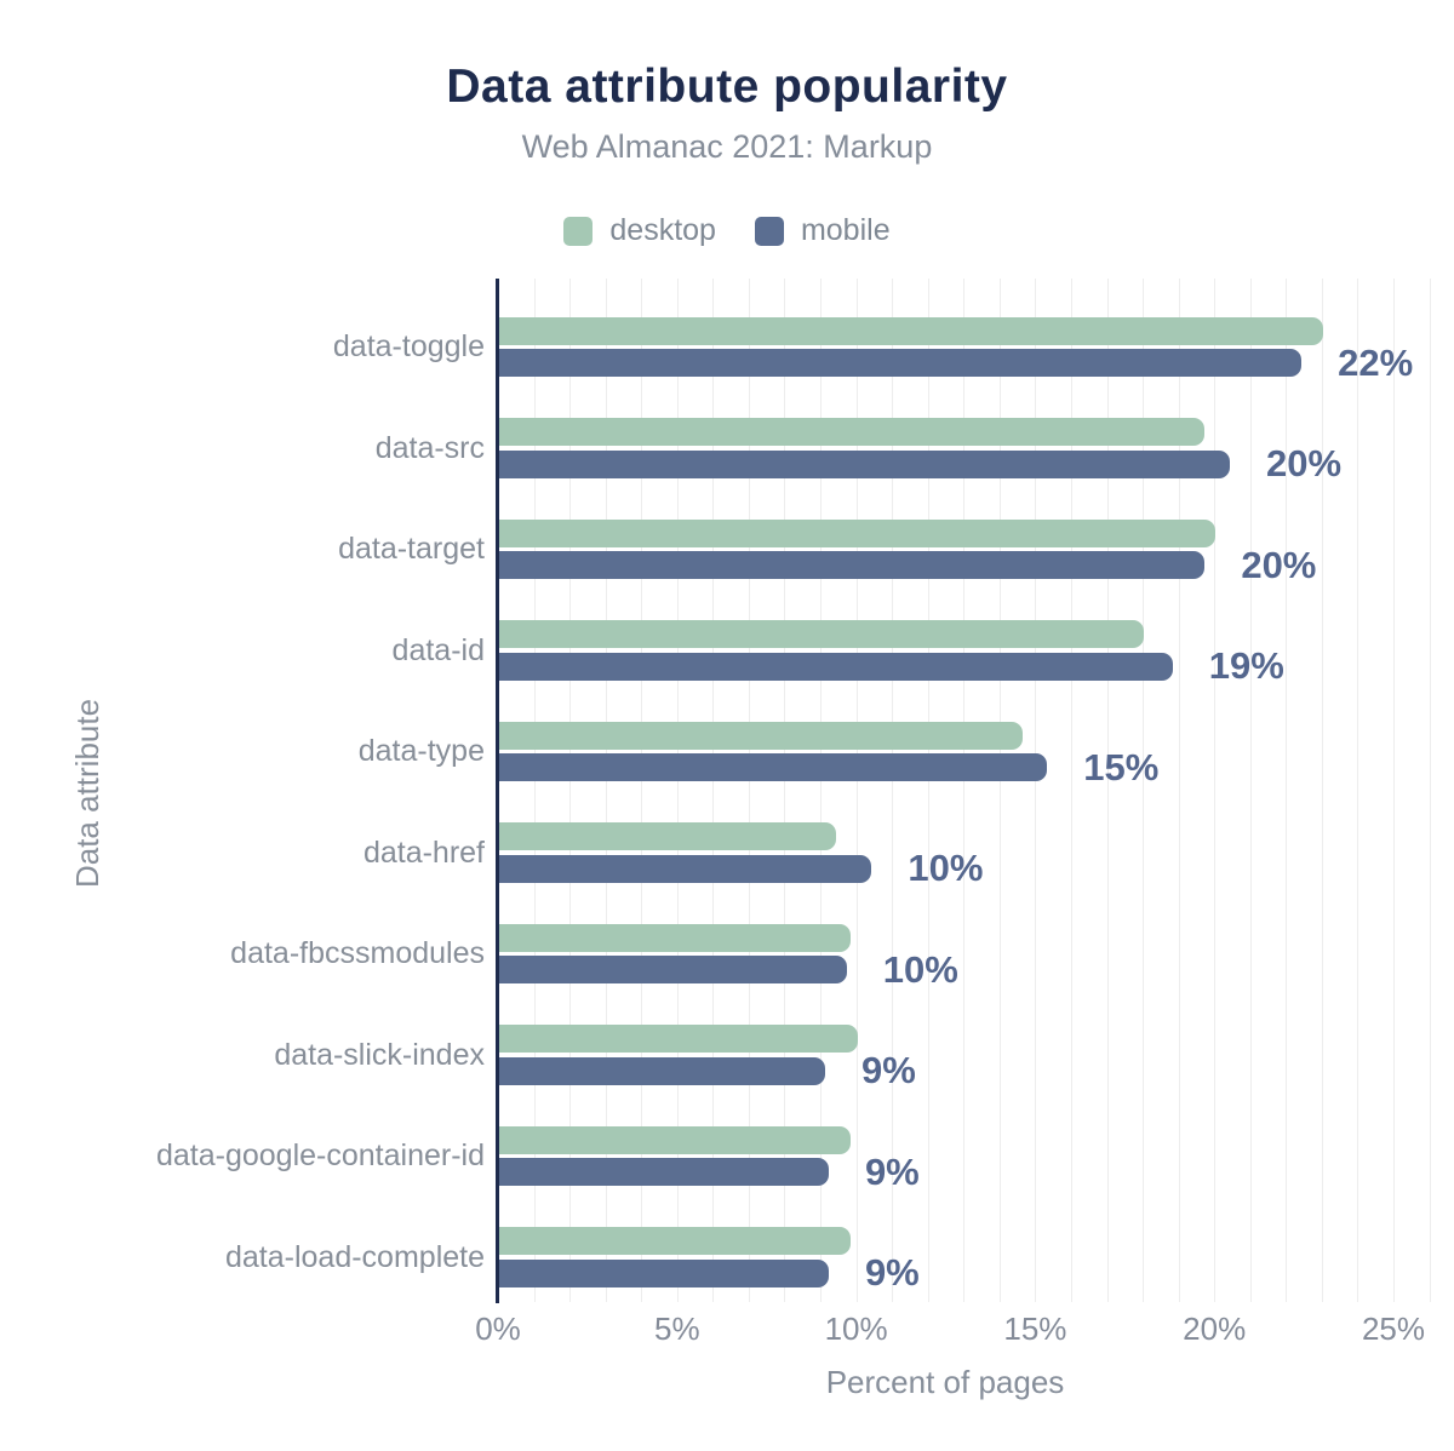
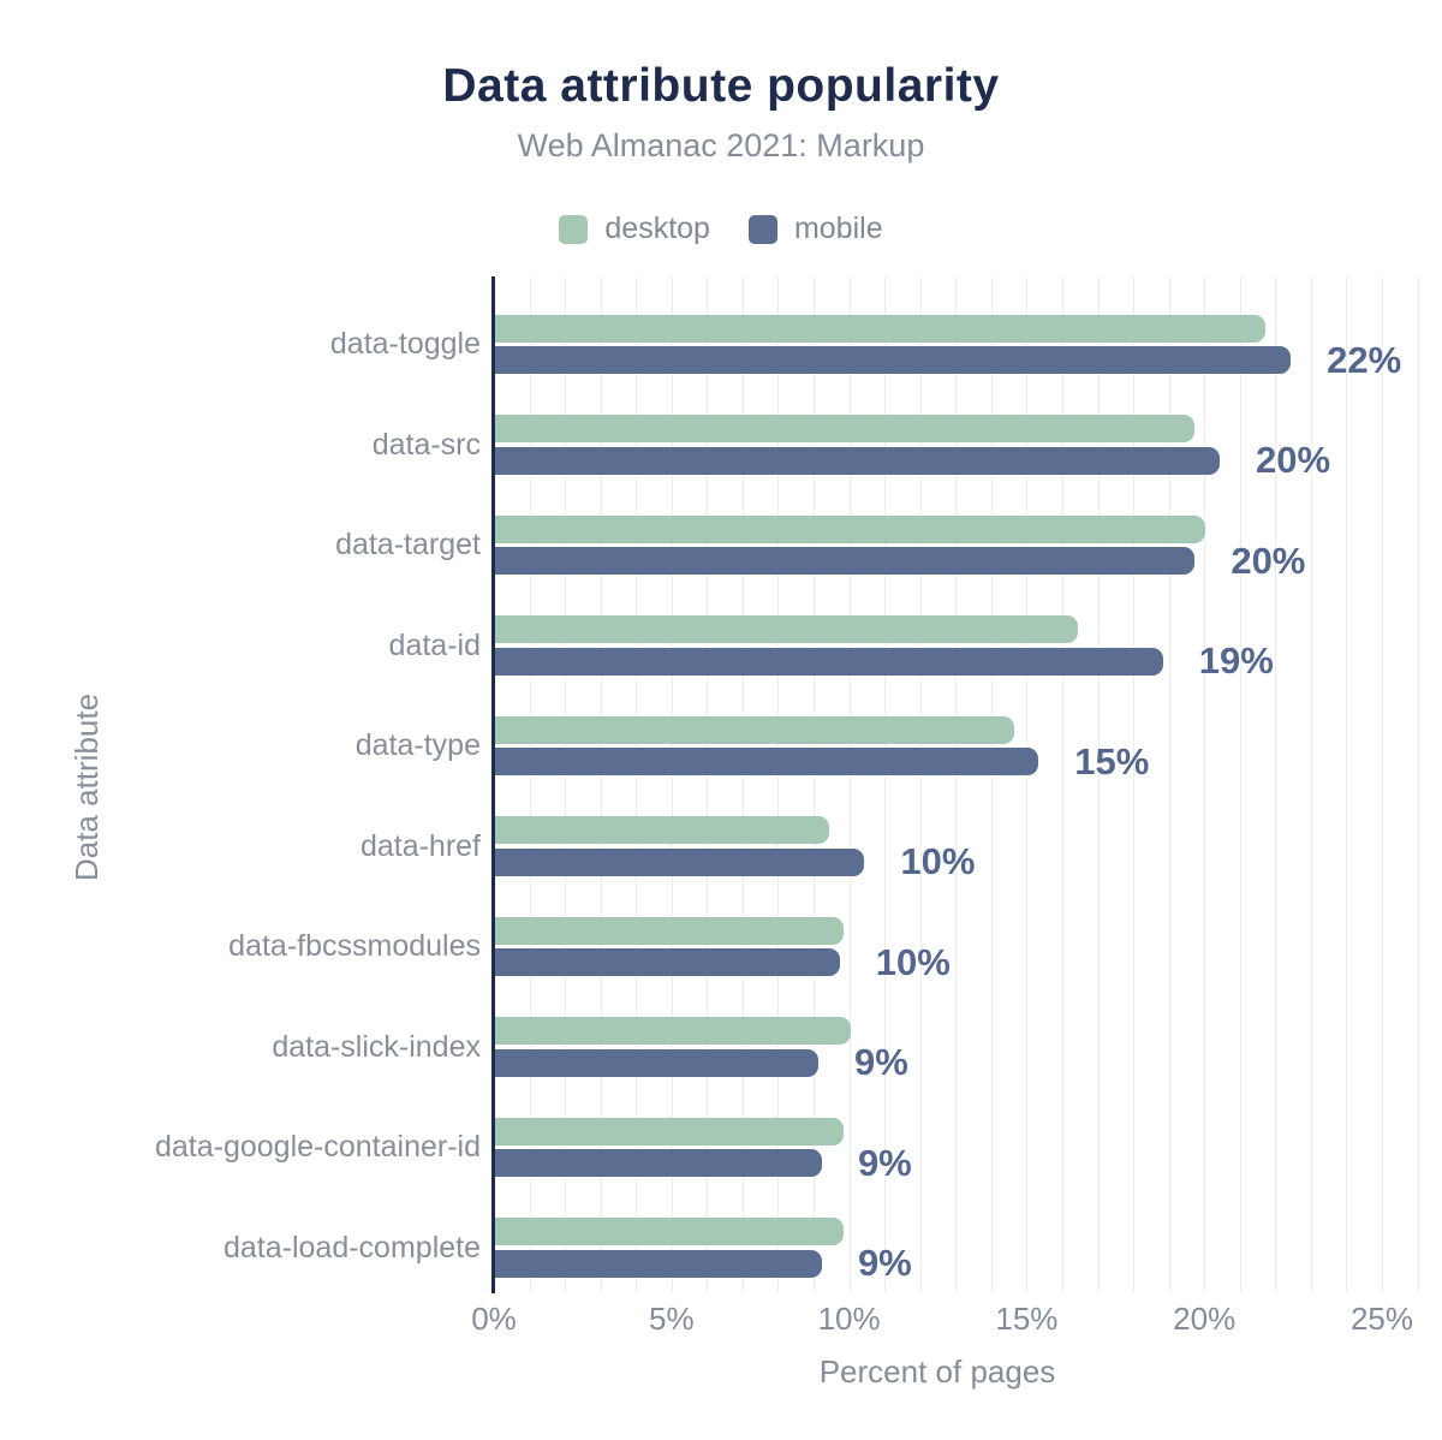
desktop/data-toggle: 23.0% -> 21.7%
desktop/data-id: 18.0% -> 16.4%
